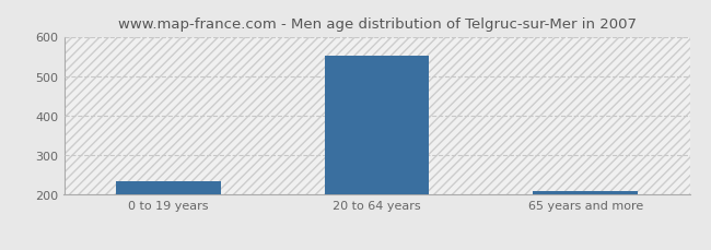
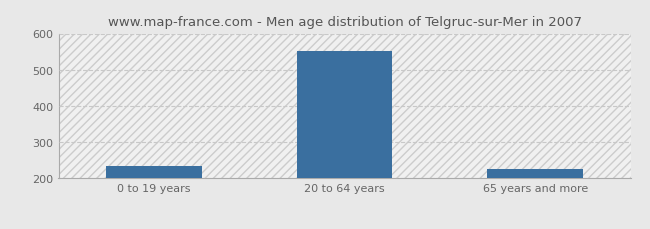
65 years and more: 210 -> 225
